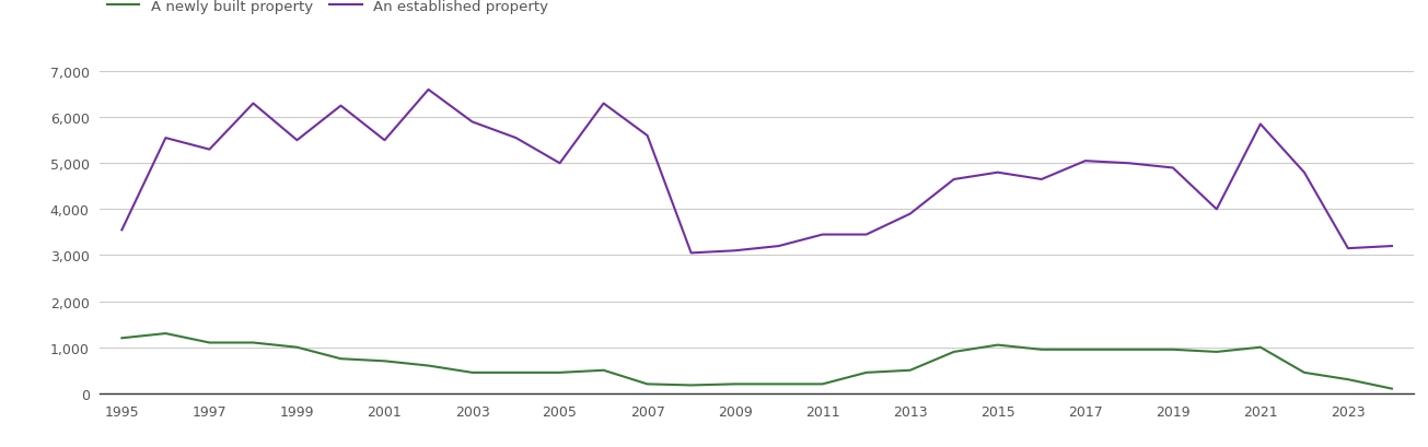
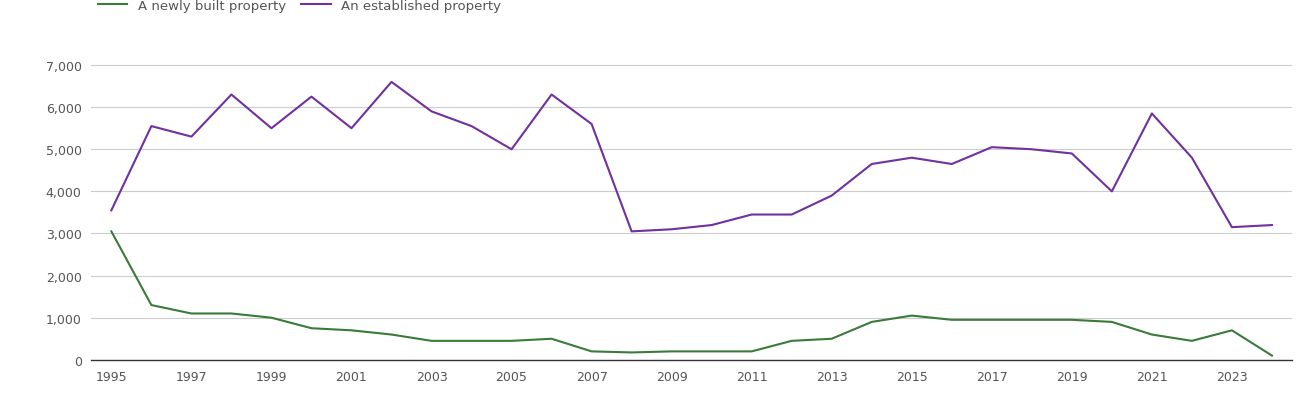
A newly built property/1995: 1,200 -> 3,050
A newly built property/2021: 1,000 -> 600
A newly built property/2023: 300 -> 700
